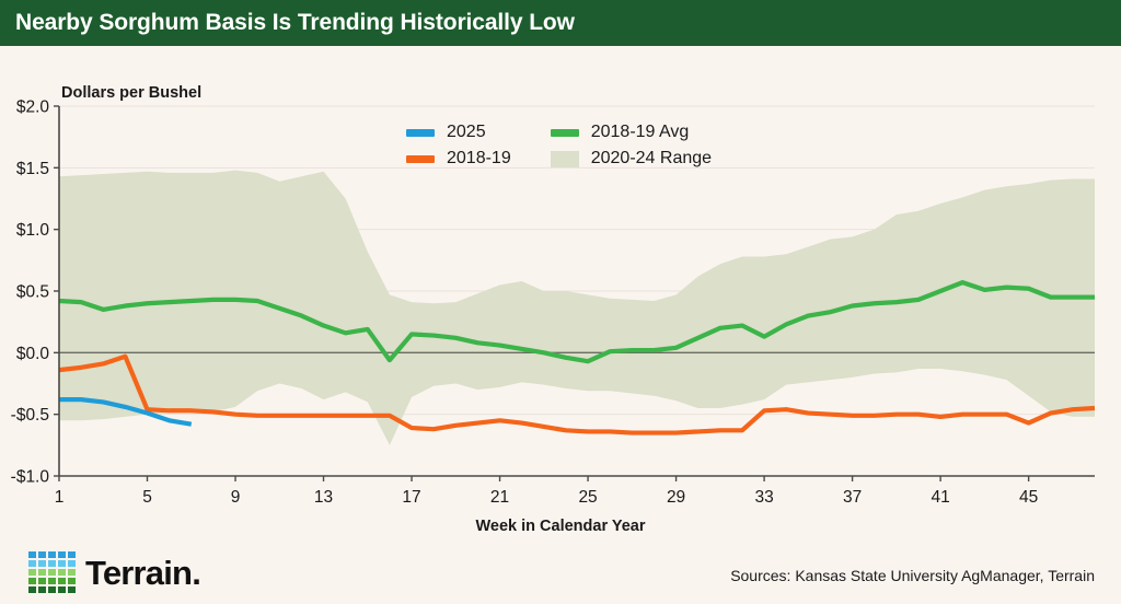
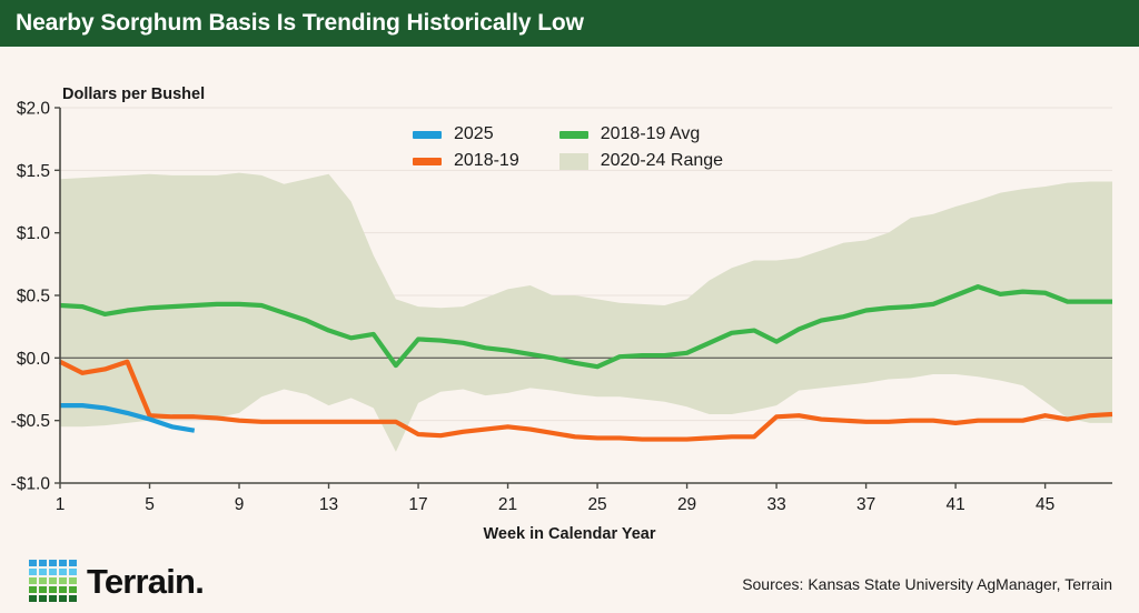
2018-19/1: -$0.14 -> -$0.03
2018-19/45: -$0.57 -> -$0.46
